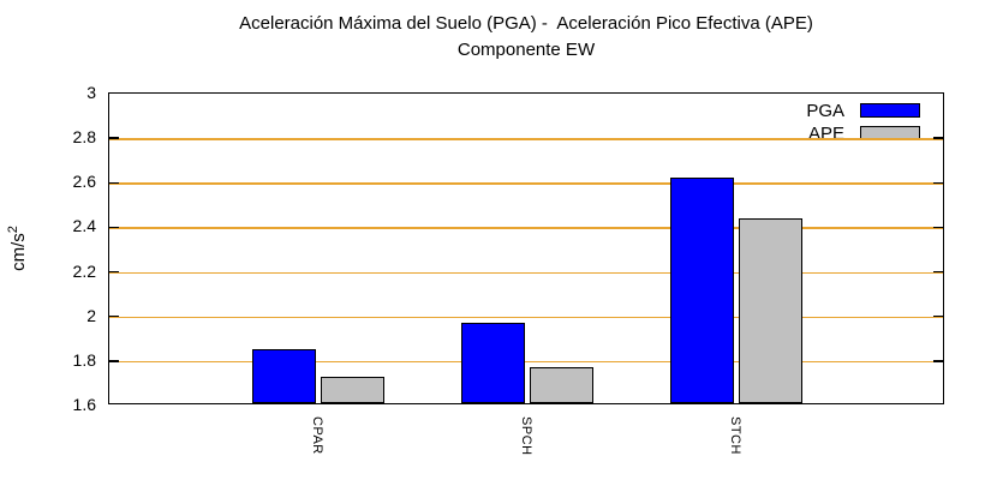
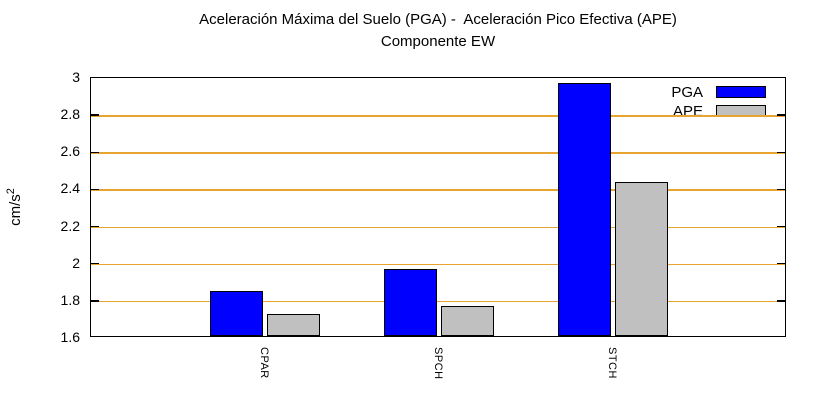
PGA/STCH: 2.61 -> 2.96
